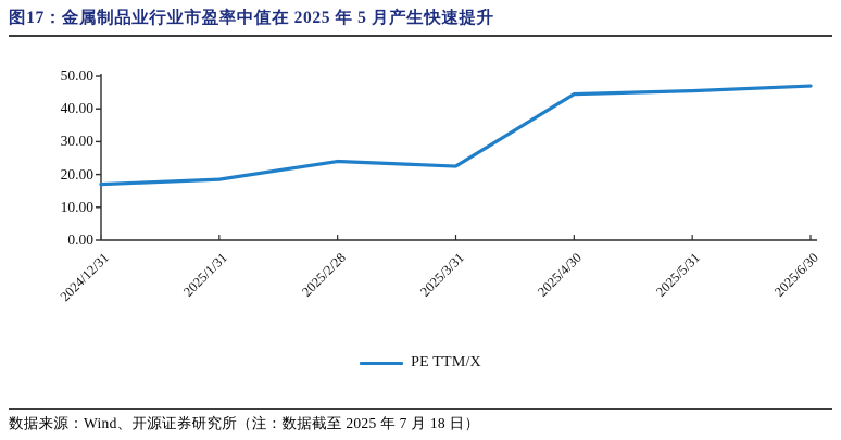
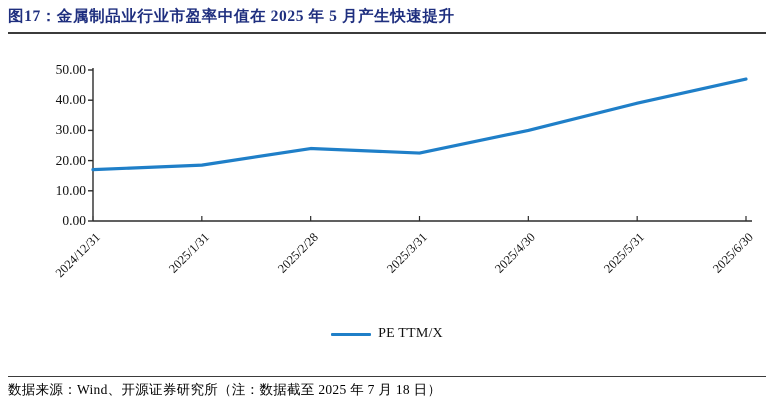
2025/4/30: 44 -> 30
2025/5/31: 46 -> 39
